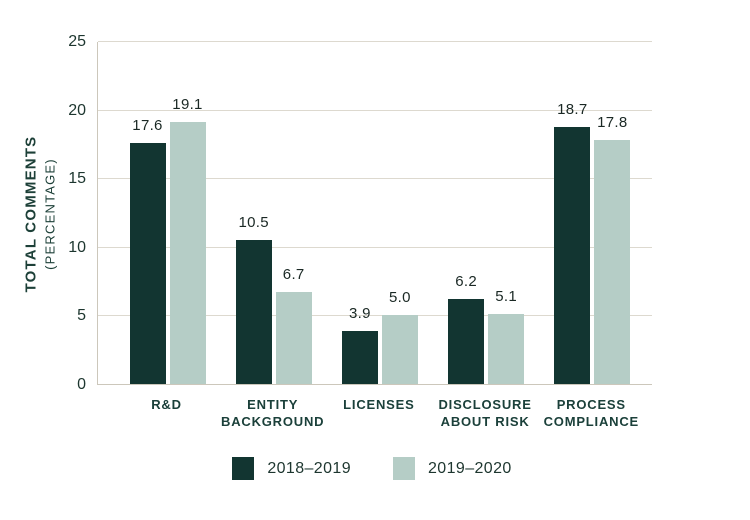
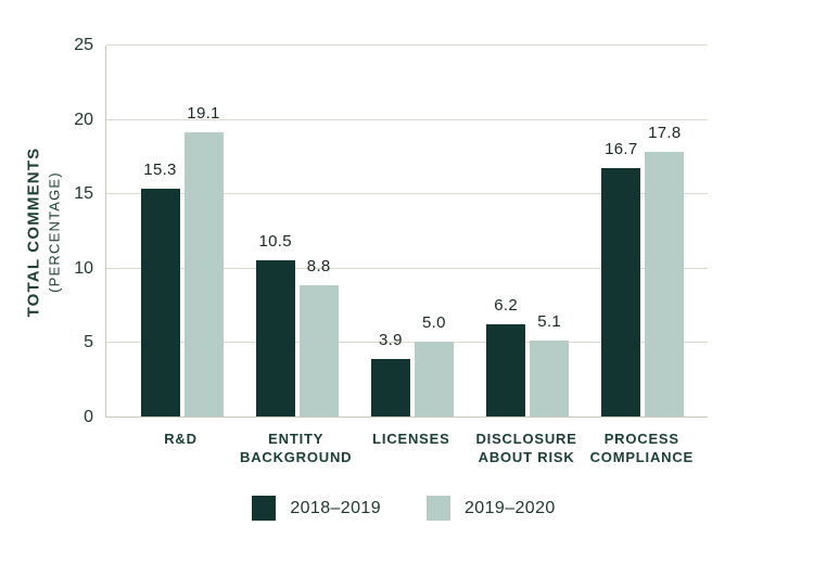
2018–2019/R&D: 17.6 -> 15.3
2019–2020/ENTITY BACKGROUND: 6.7 -> 8.8
2018–2019/PROCESS COMPLIANCE: 18.7 -> 16.7
